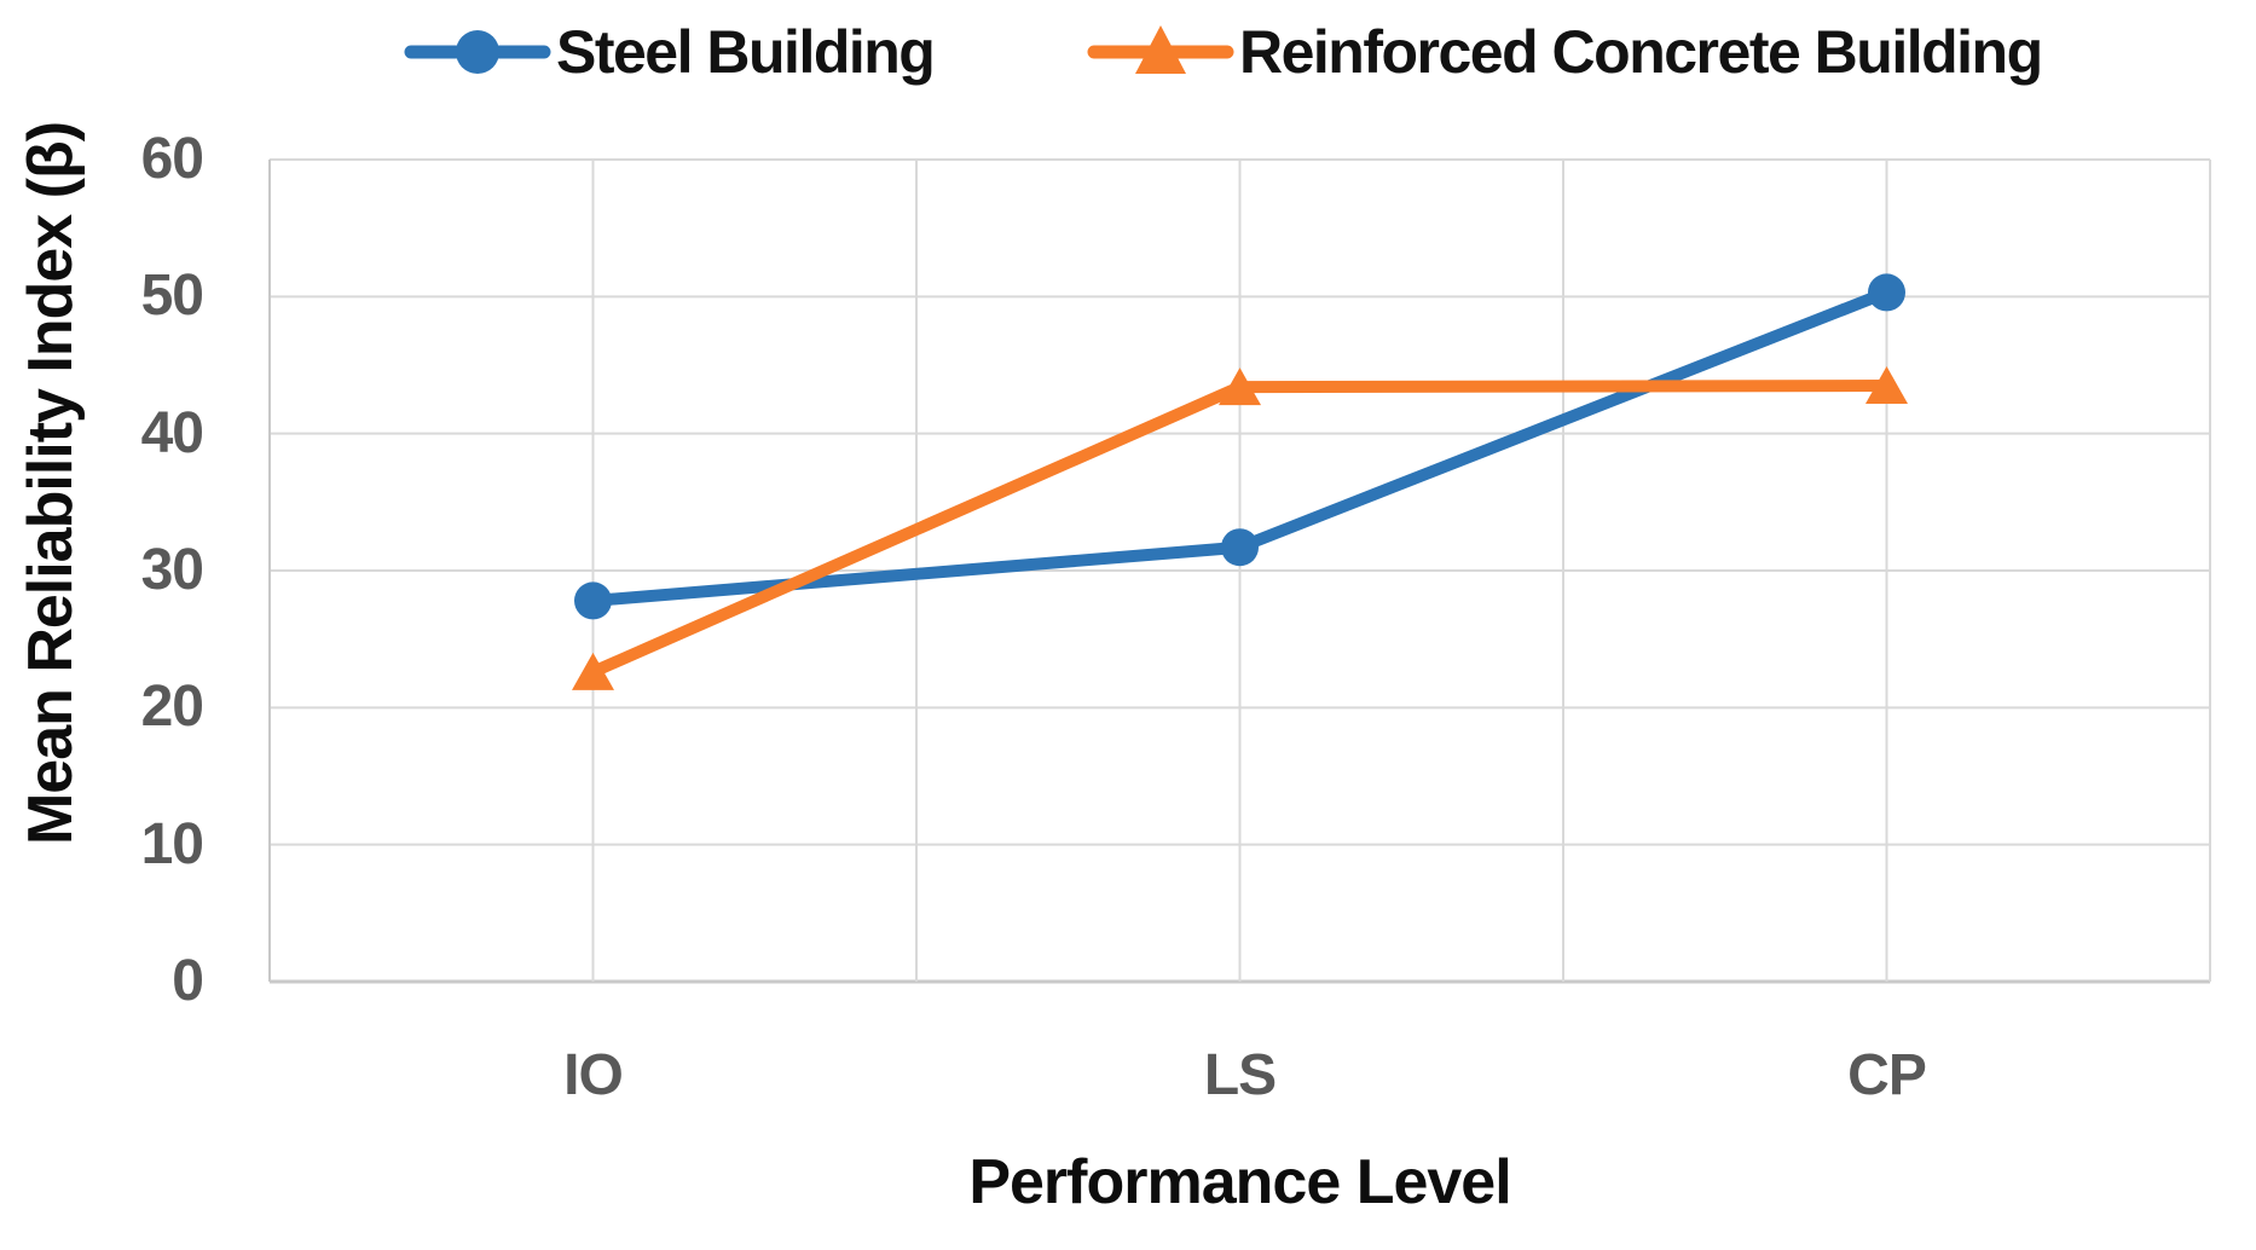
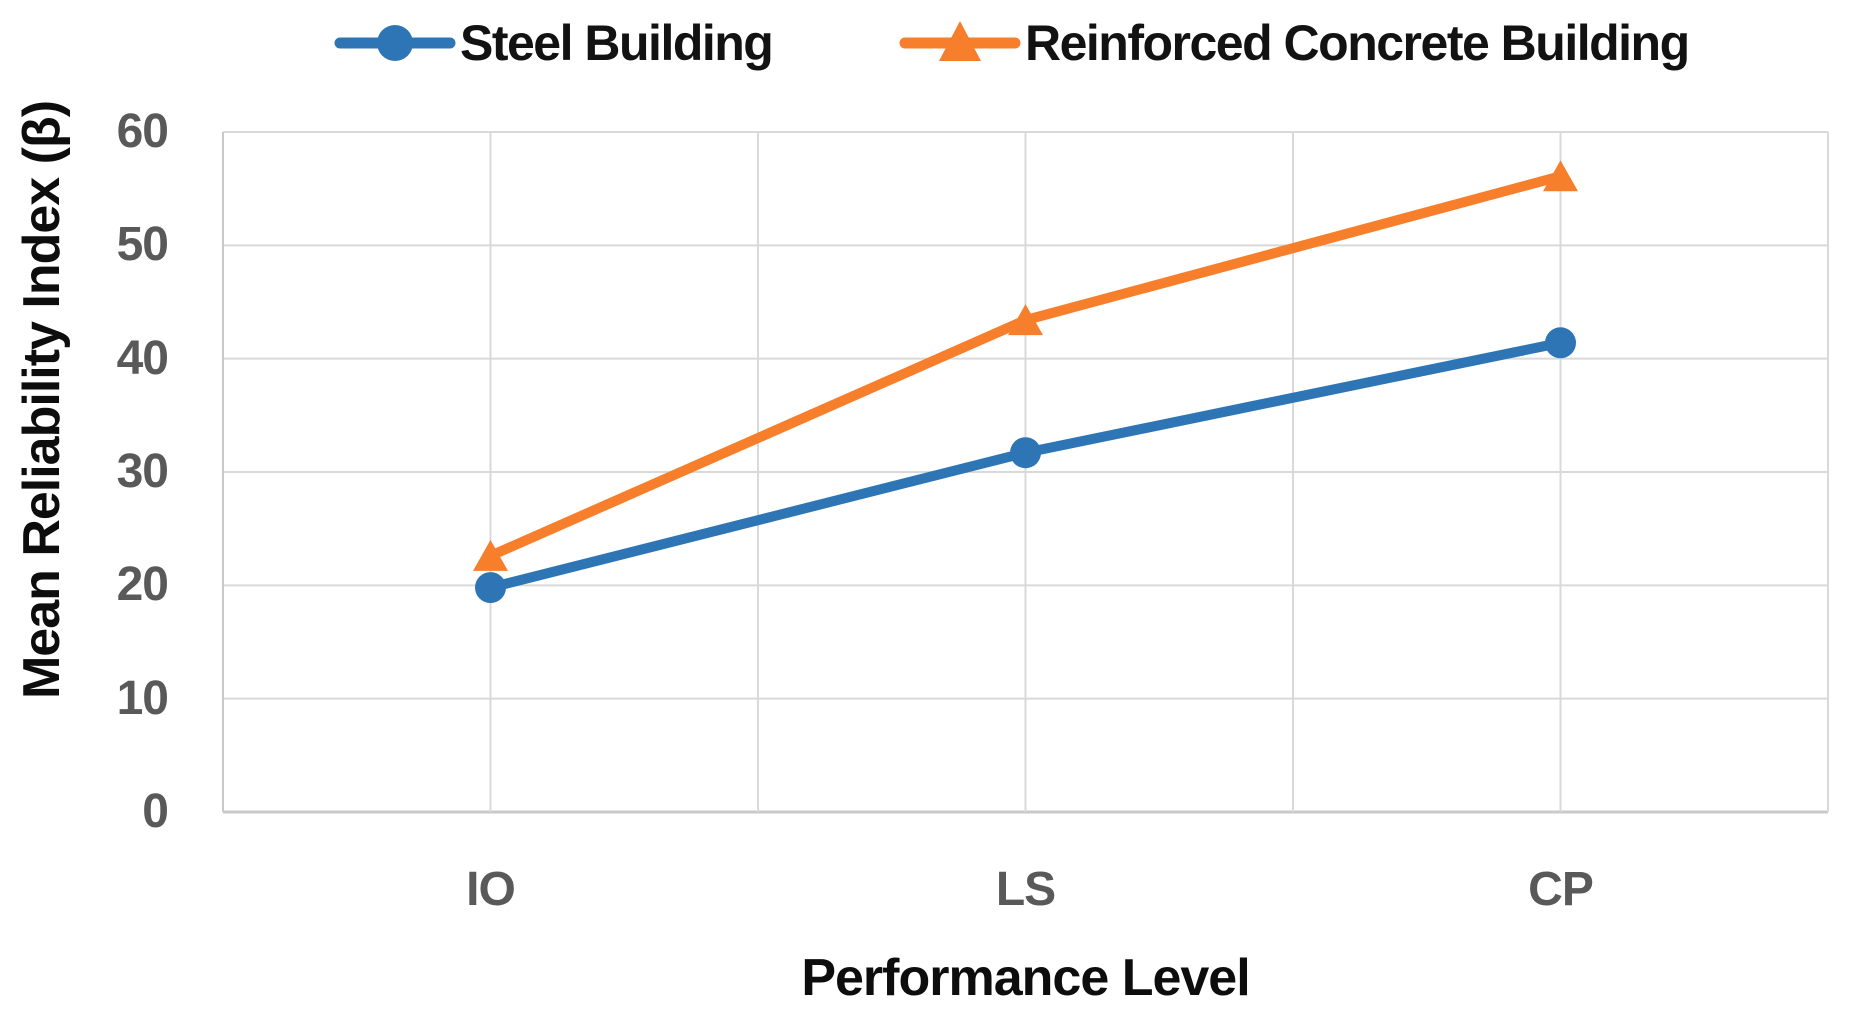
Steel Building/IO: 27.8 -> 19.8
Steel Building/CP: 50.3 -> 41.4
Reinforced Concrete Building/CP: 43.5 -> 56.1
